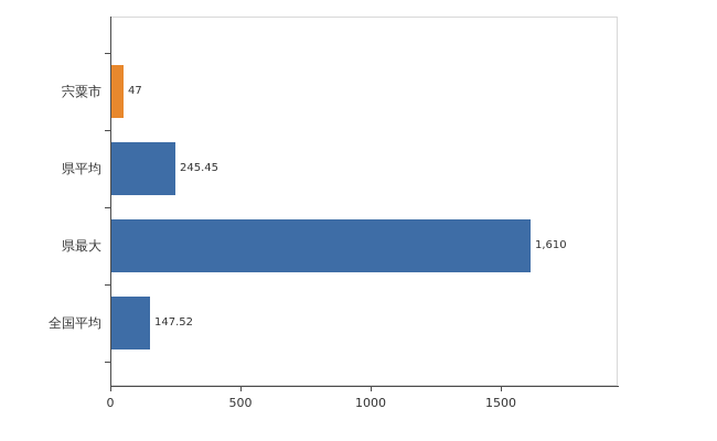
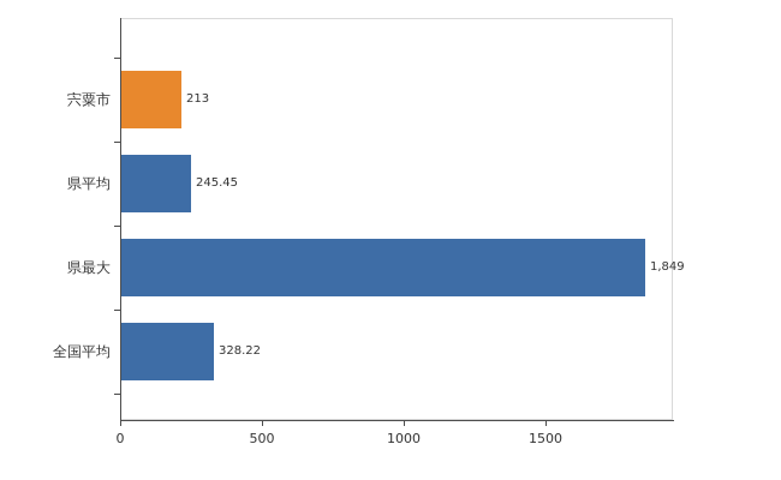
宍粟市: 47 -> 213
県最大: 1,610 -> 1,849
全国平均: 147.52 -> 328.22
